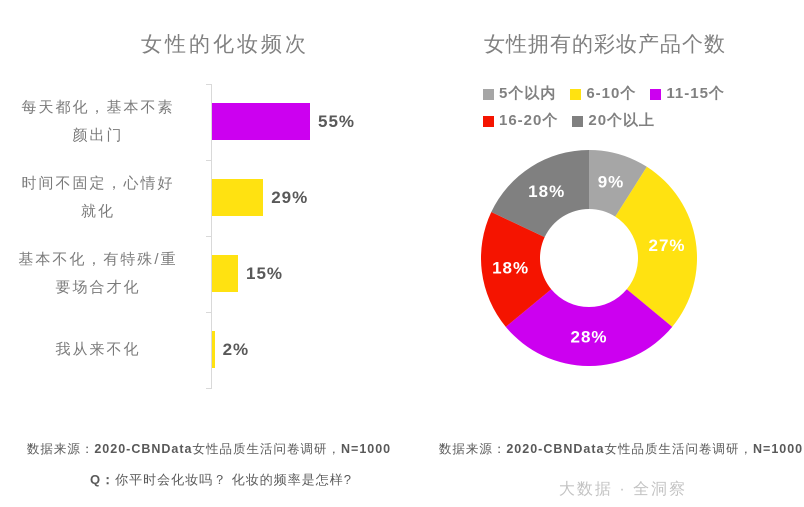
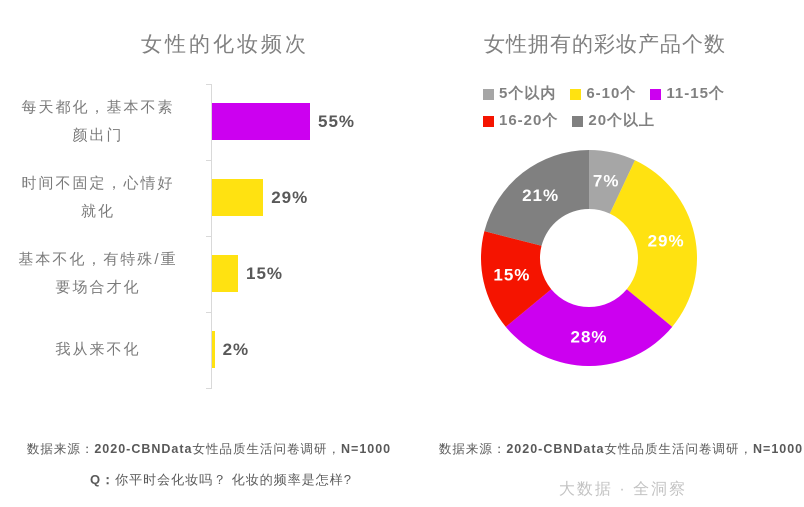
女性拥有的彩妆产品个数/5个以内: 9% -> 7%
女性拥有的彩妆产品个数/6-10个: 27% -> 29%
女性拥有的彩妆产品个数/16-20个: 18% -> 15%
女性拥有的彩妆产品个数/20个以上: 18% -> 21%
